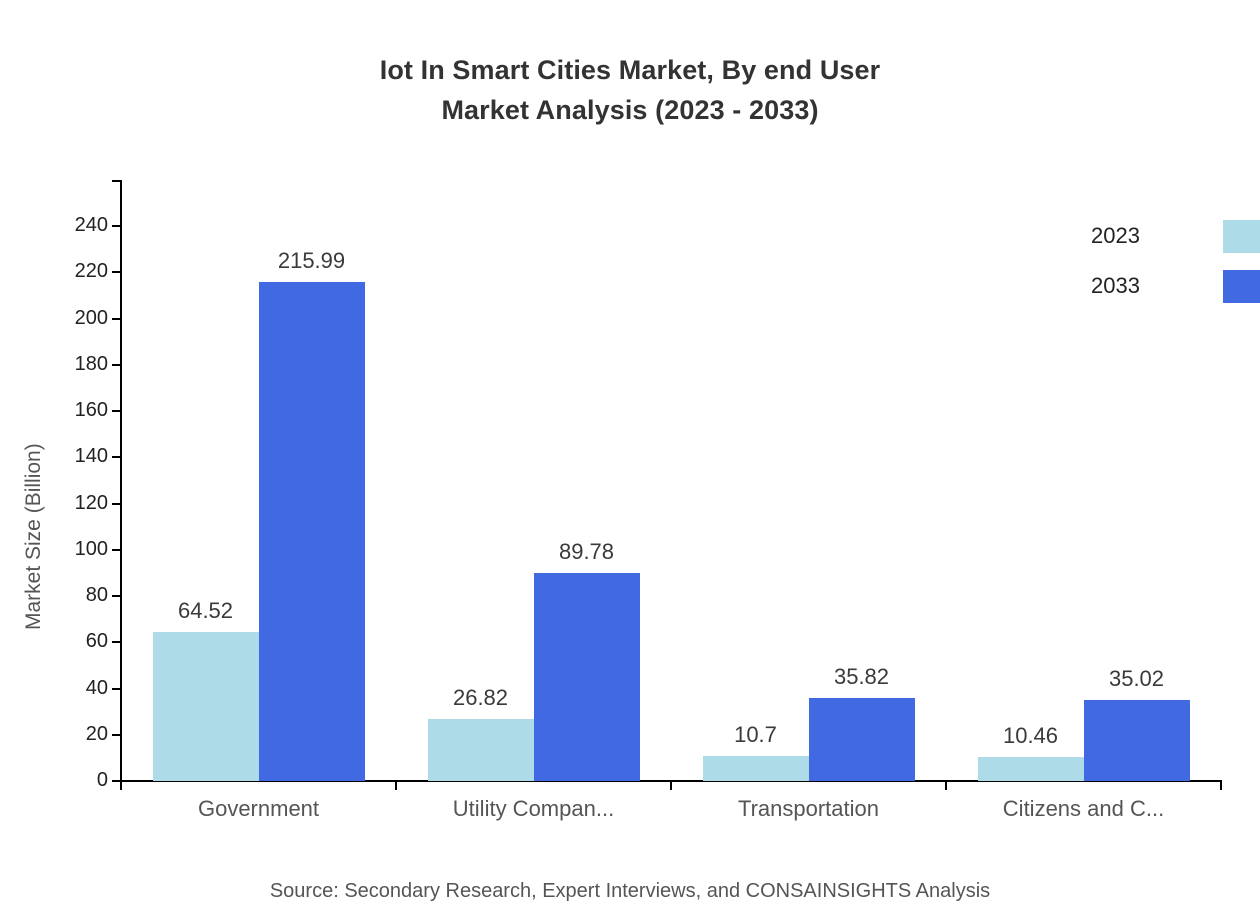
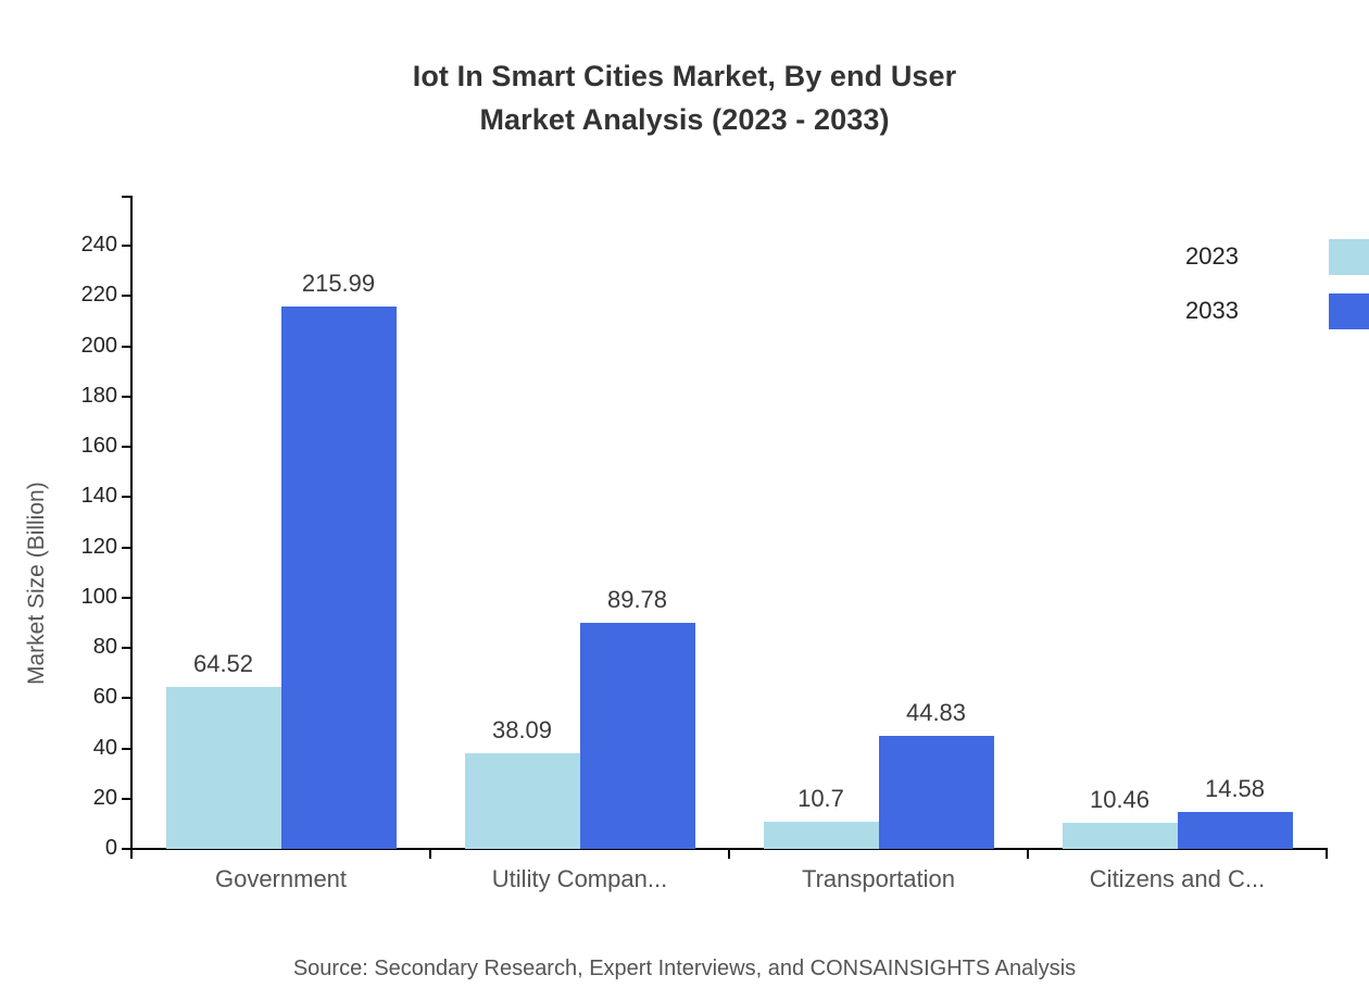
2023/Utility Compan...: 26.82 -> 38.09
2033/Transportation: 35.82 -> 44.83
2033/Citizens and C...: 35.02 -> 14.58
